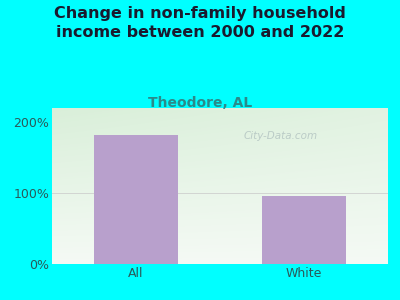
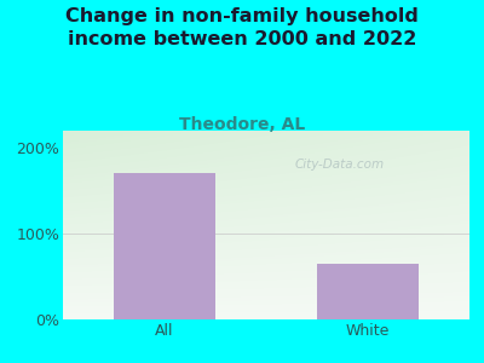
All: 182% -> 170%
White: 96% -> 65%
